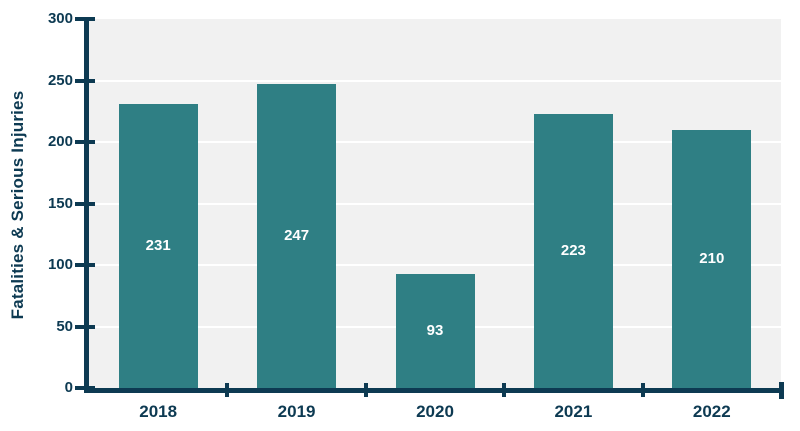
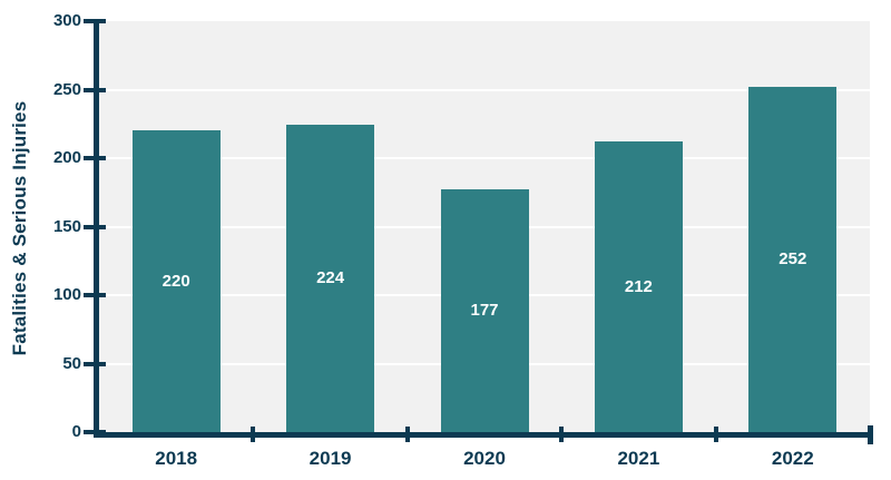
2018: 231 -> 220
2019: 247 -> 224
2020: 93 -> 177
2021: 223 -> 212
2022: 210 -> 252
